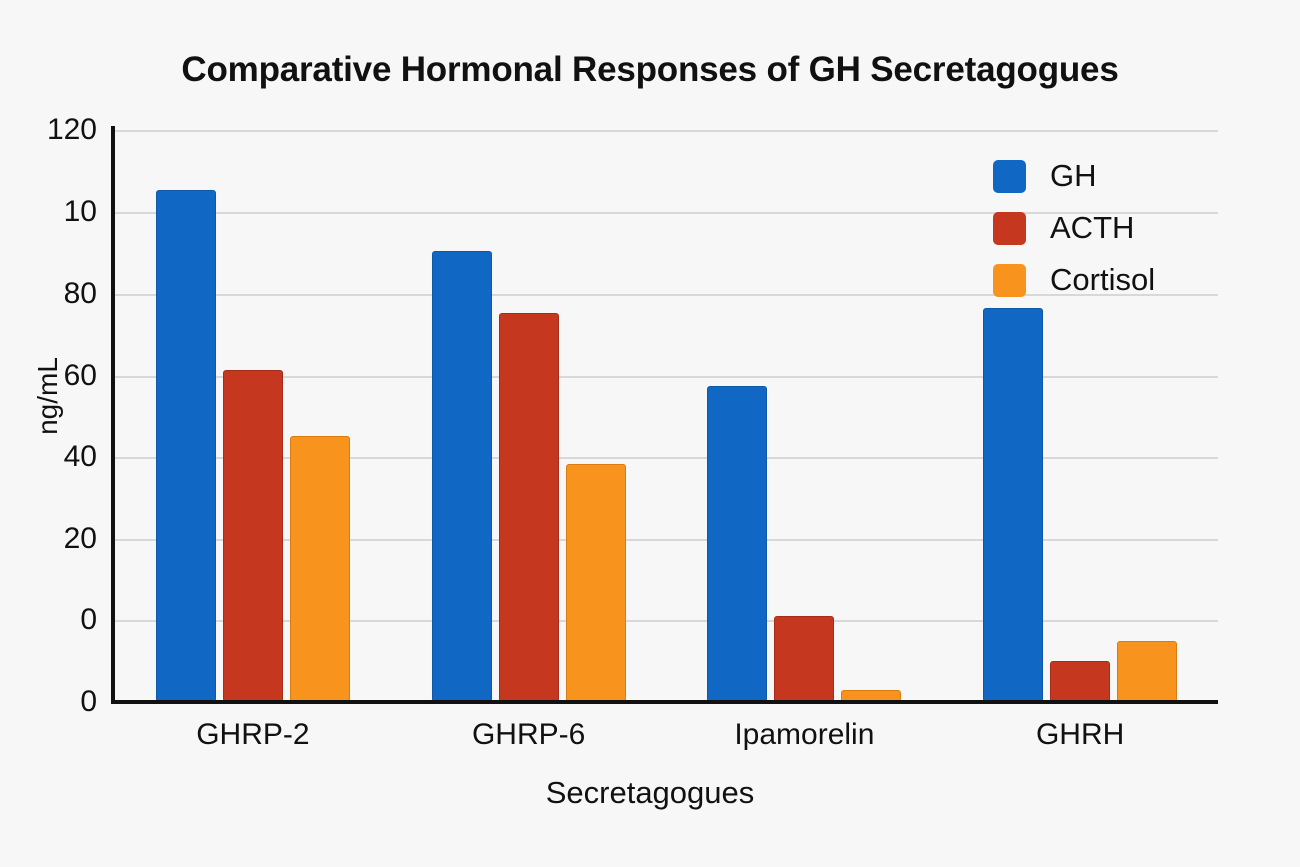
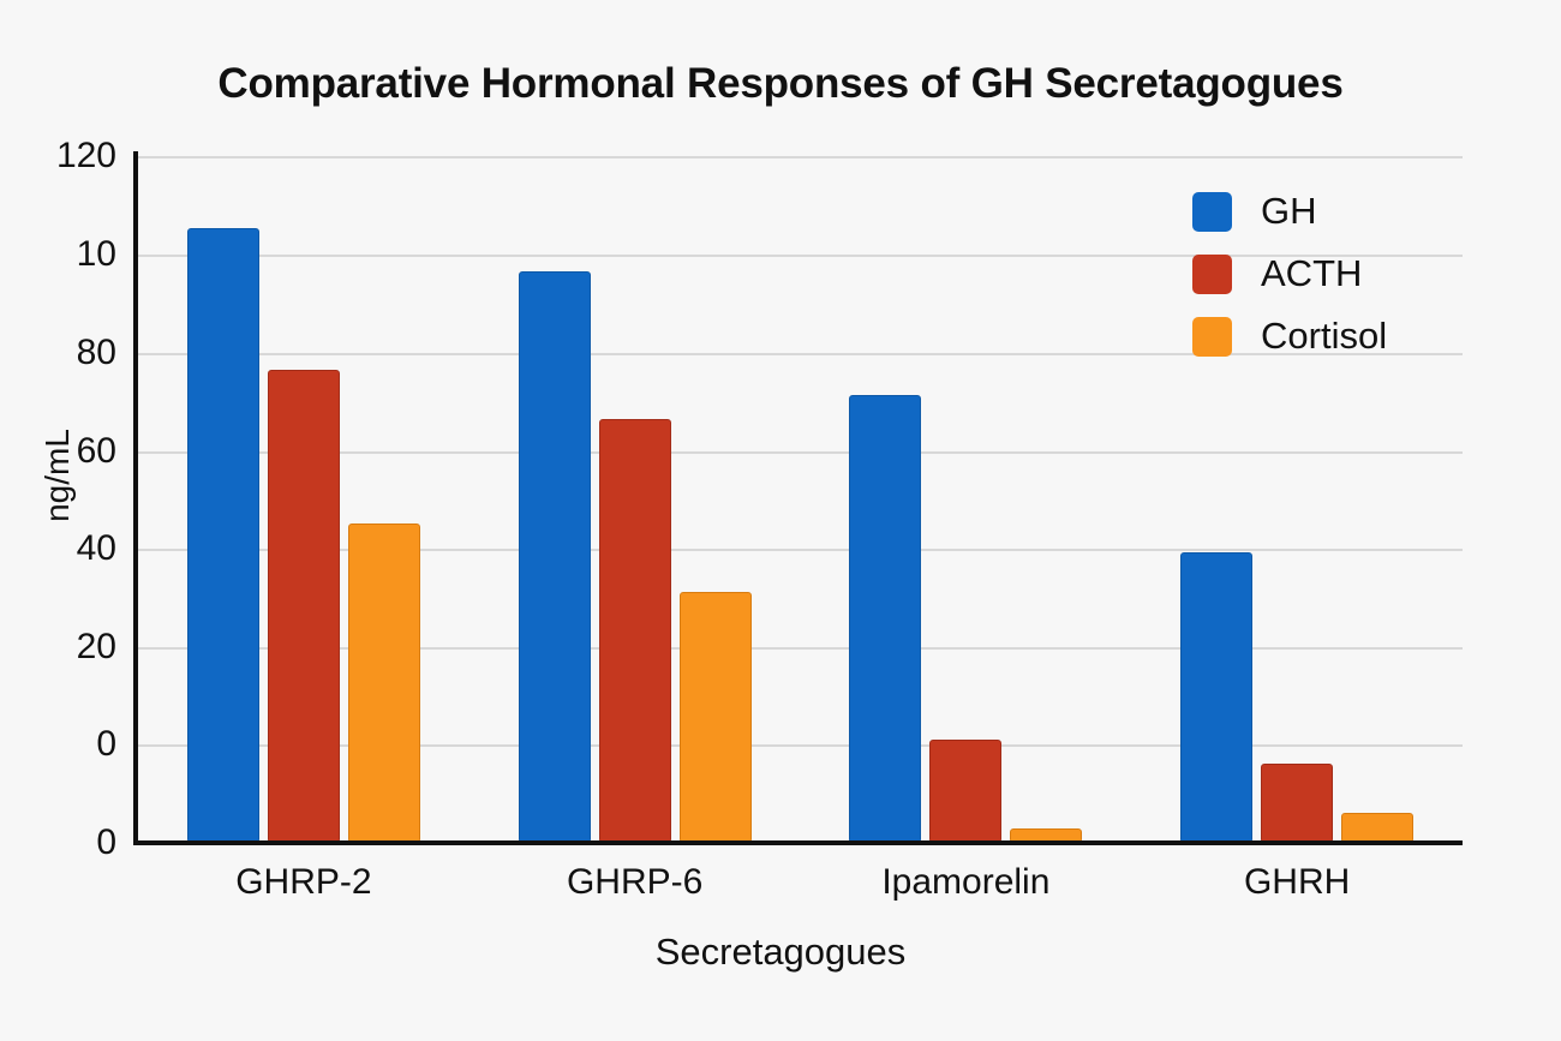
ACTH/GHRP-2: 61 -> 76
GH/GHRP-6: 90 -> 96
ACTH/GHRP-6: 75 -> 66
Cortisol/GHRP-6: 38 -> 31
GH/Ipamorelin: 57 -> 71
GH/GHRH: 76 -> 39
ACTH/GHRH: -10 -> -4
Cortisol/GHRH: -5 -> -14
